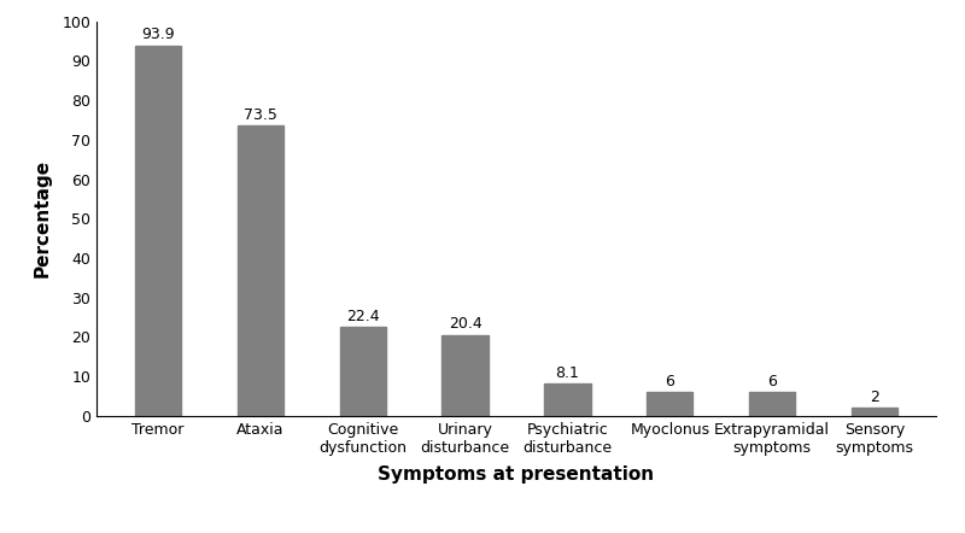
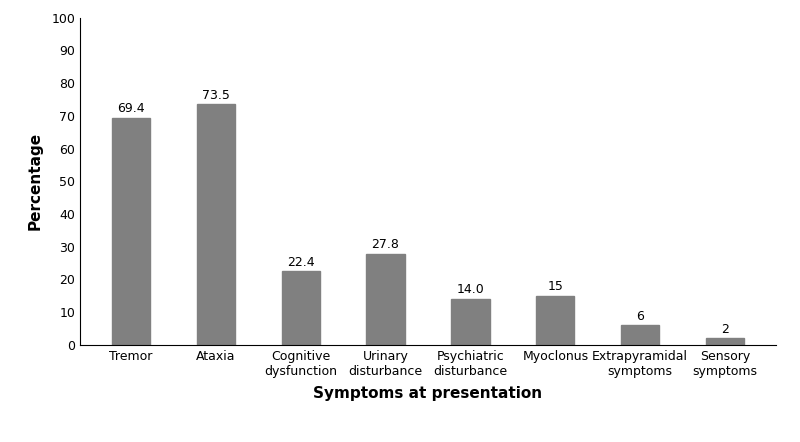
Tremor: 93.9 -> 69.4
Urinary disturbance: 20.4 -> 27.8
Psychiatric disturbance: 8.1 -> 14.0
Myoclonus: 6 -> 15
